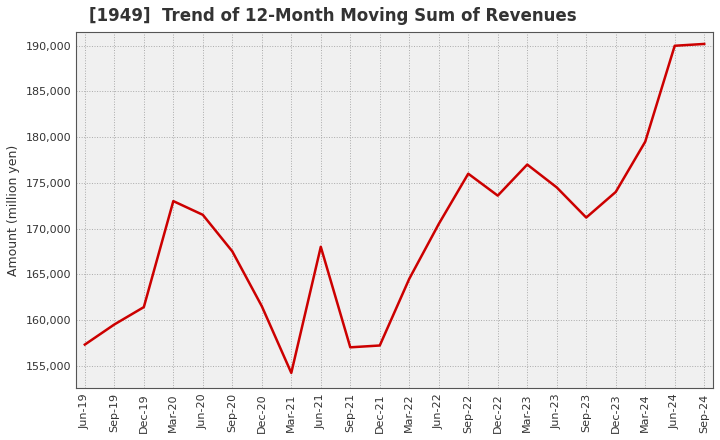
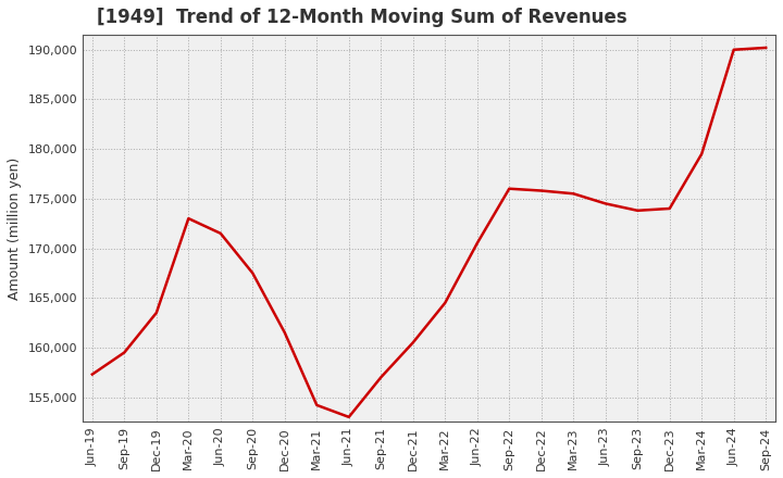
Dec-19: 161,400 -> 163,500
Jun-21: 168,000 -> 153,000
Dec-21: 157,200 -> 160,500
Dec-22: 173,600 -> 175,800
Mar-23: 177,000 -> 175,500
Sep-23: 171,200 -> 173,800
